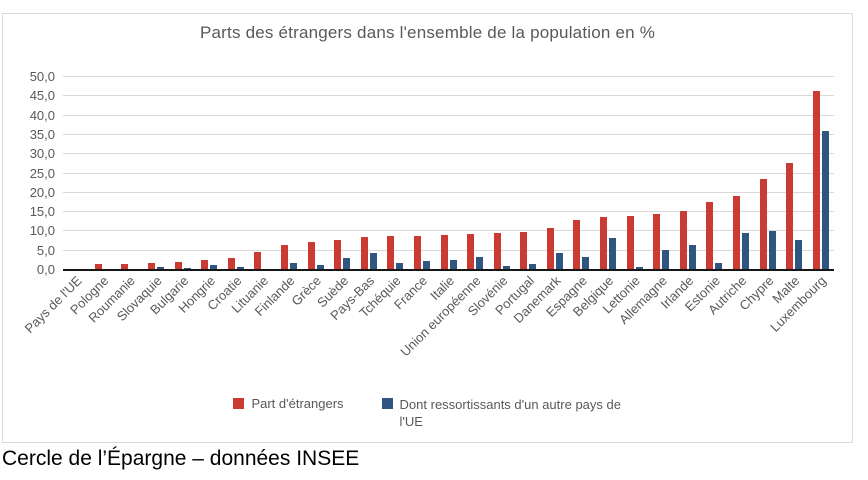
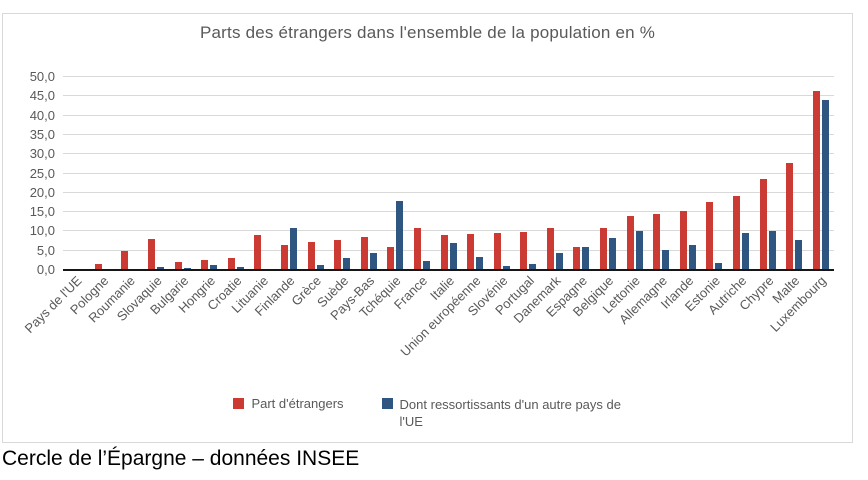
Part d'étrangers/Roumanie: 2 -> 5
Part d'étrangers/Slovaquie: 2 -> 8
Part d'étrangers/Lituanie: 5 -> 9
Dont ressortissants d'un autre pays de l'UE/Finlande: 2 -> 11
Part d'étrangers/Tchéquie: 9 -> 6
Dont ressortissants d'un autre pays de l'UE/Tchéquie: 2 -> 18
Part d'étrangers/France: 9 -> 11
Dont ressortissants d'un autre pays de l'UE/Italie: 2 -> 7
Part d'étrangers/Espagne: 13 -> 6
Dont ressortissants d'un autre pays de l'UE/Espagne: 4 -> 6
Part d'étrangers/Belgique: 14 -> 11
Dont ressortissants d'un autre pays de l'UE/Lettonie: 1 -> 10
Dont ressortissants d'un autre pays de l'UE/Luxembourg: 36 -> 44
